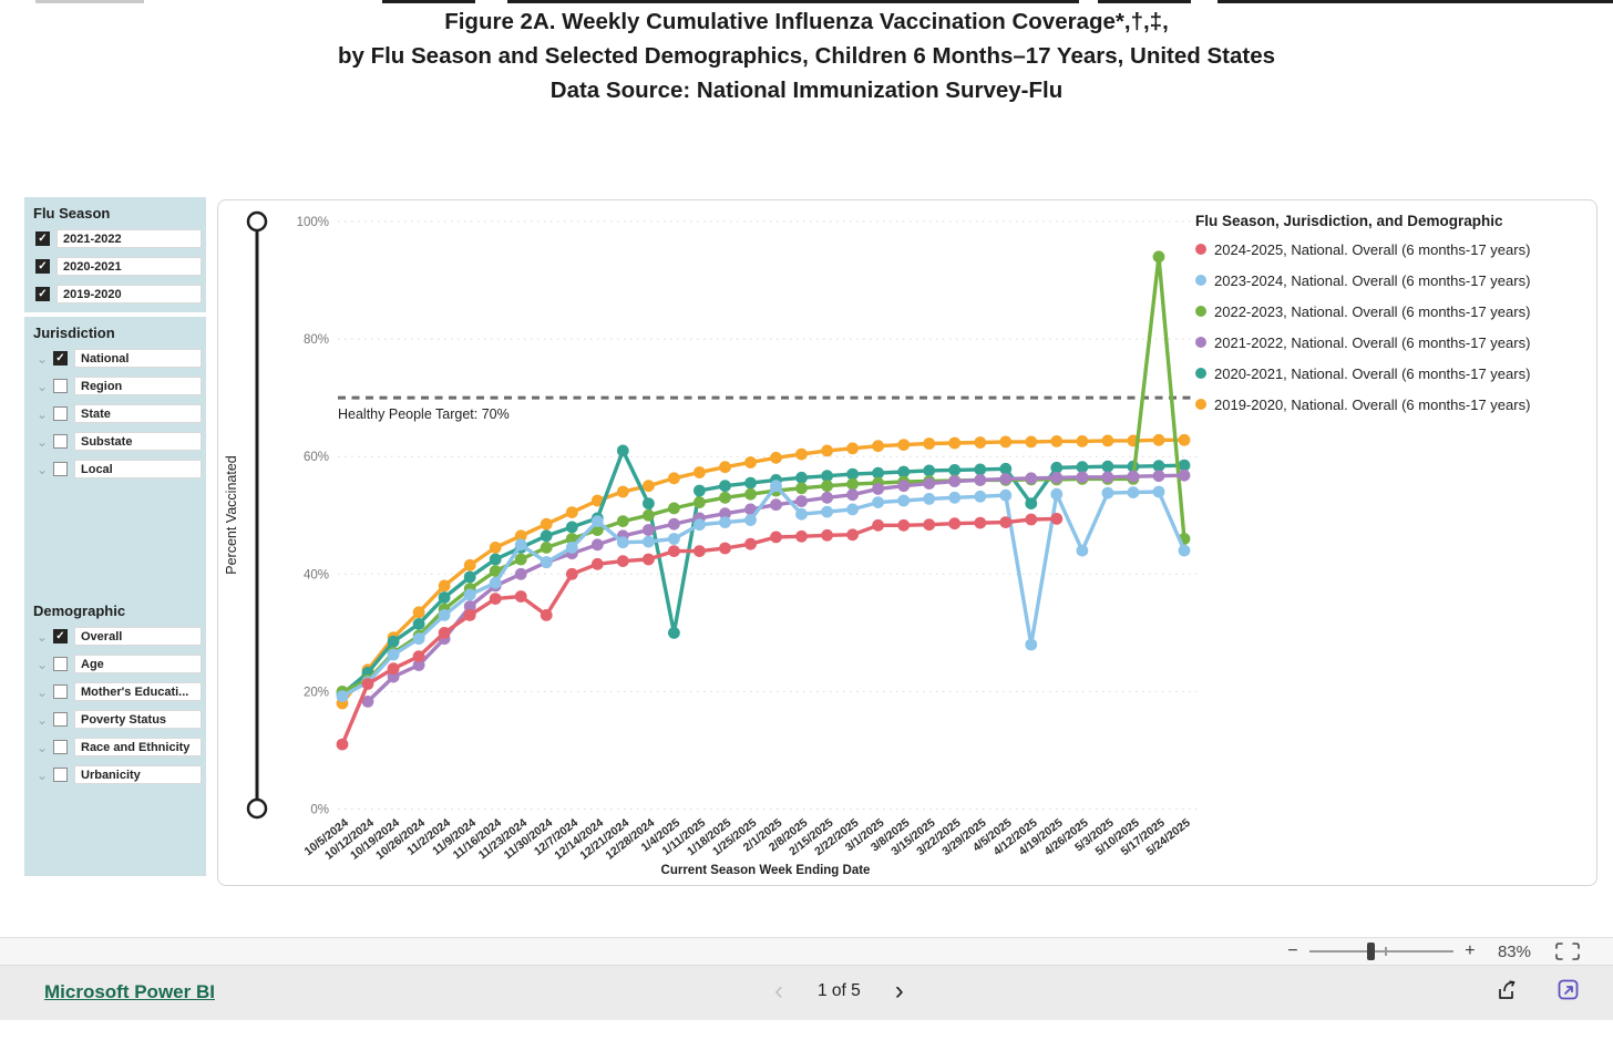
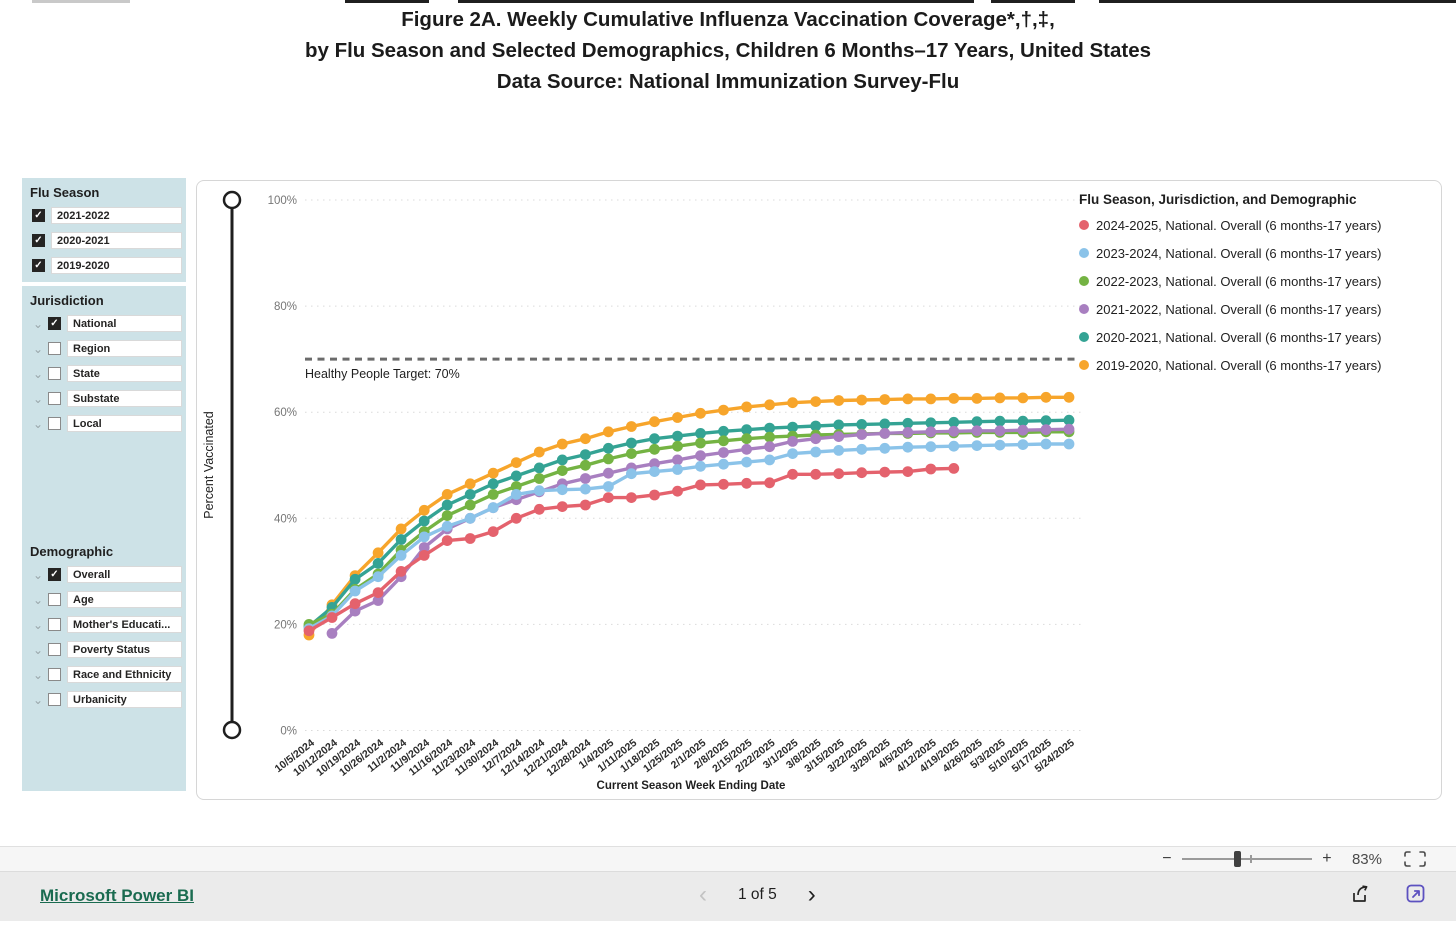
2024-2025, National. Overall (6 months-17 years)/10/5/2024: 11% -> 19%
2023-2024, National. Overall (6 months-17 years)/11/23/2024: 45% -> 40%
2024-2025, National. Overall (6 months-17 years)/11/30/2024: 33% -> 38%
2023-2024, National. Overall (6 months-17 years)/12/14/2024: 49% -> 45%
2020-2021, National. Overall (6 months-17 years)/12/21/2024: 61% -> 51%
2020-2021, National. Overall (6 months-17 years)/1/4/2025: 30% -> 53%
2023-2024, National. Overall (6 months-17 years)/2/1/2025: 55% -> 50%
2023-2024, National. Overall (6 months-17 years)/4/12/2025: 28% -> 54%
2020-2021, National. Overall (6 months-17 years)/4/12/2025: 52% -> 58%
2023-2024, National. Overall (6 months-17 years)/4/26/2025: 44% -> 54%
2022-2023, National. Overall (6 months-17 years)/5/17/2025: 94% -> 56%
2023-2024, National. Overall (6 months-17 years)/5/24/2025: 44% -> 54%
2022-2023, National. Overall (6 months-17 years)/5/24/2025: 46% -> 56%
